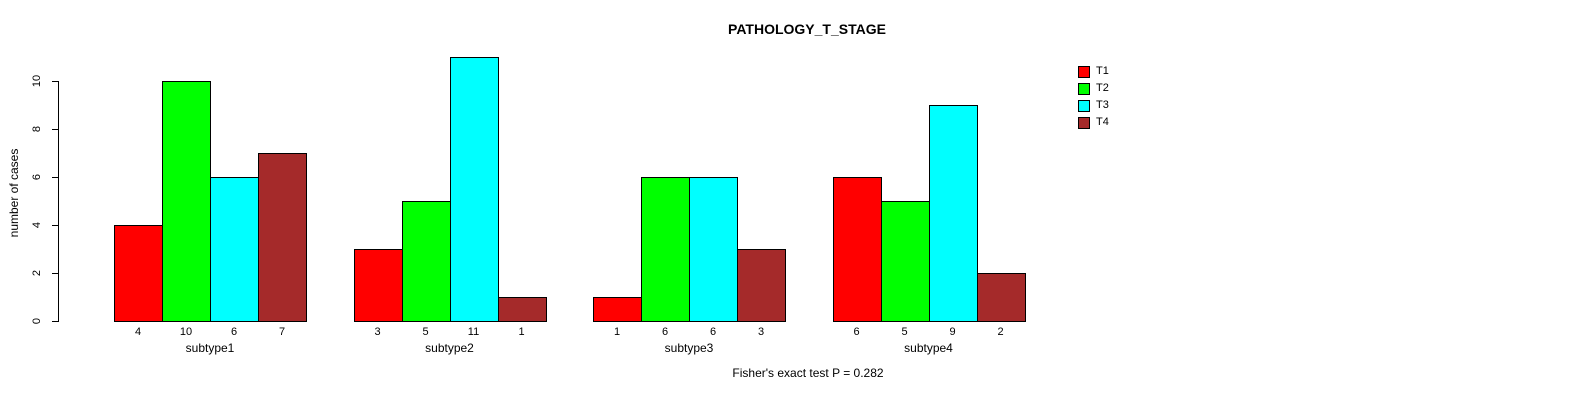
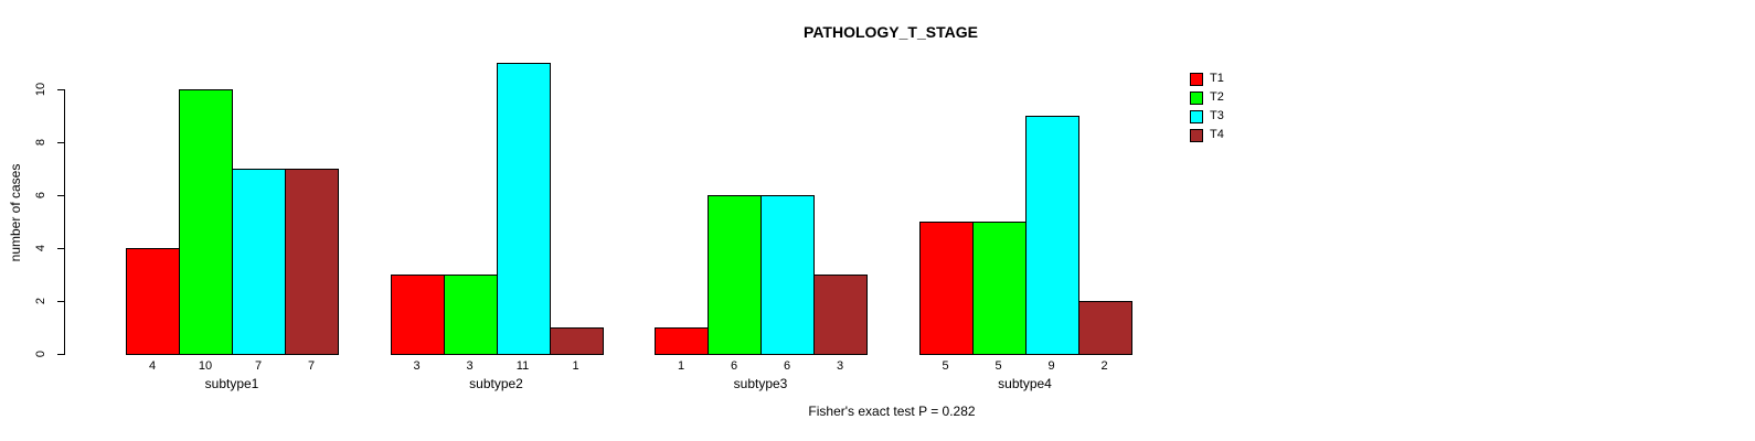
T3/subtype1: 6 -> 7
T2/subtype2: 5 -> 3
T1/subtype4: 6 -> 5
